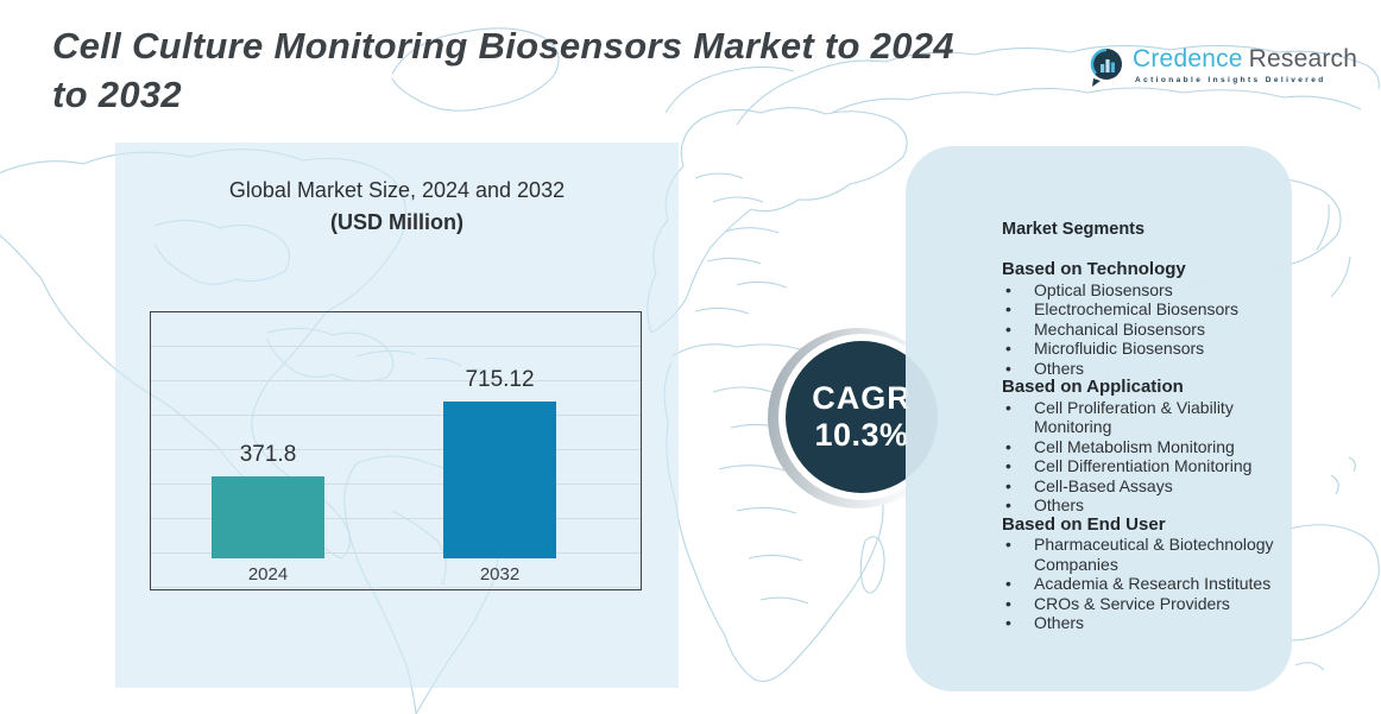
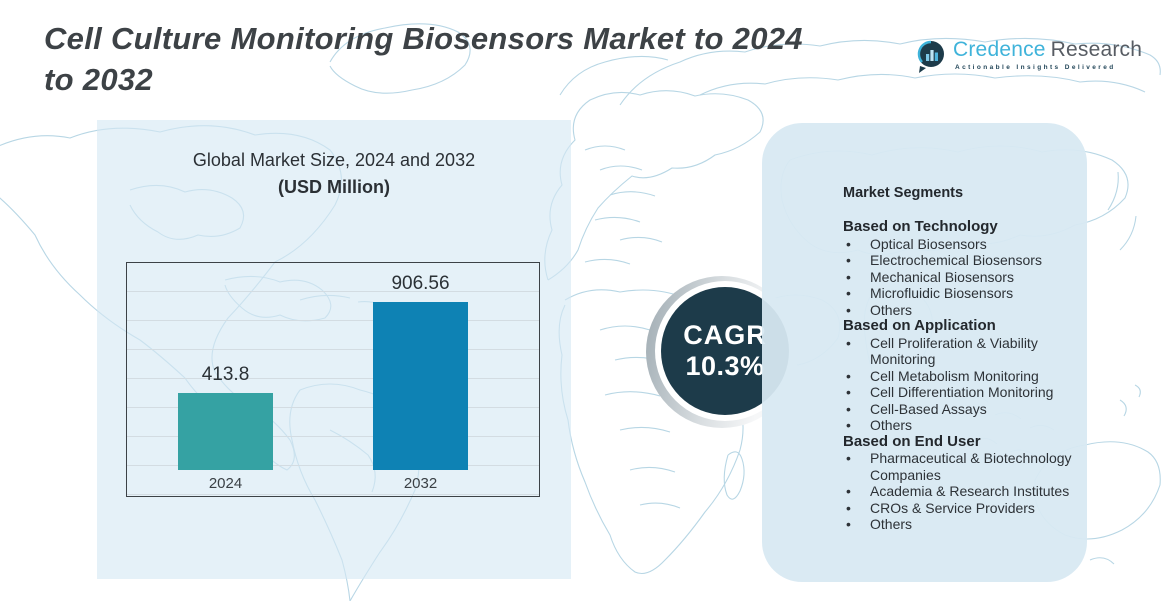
2024: 371.8 -> 413.8
2032: 715.12 -> 906.56
